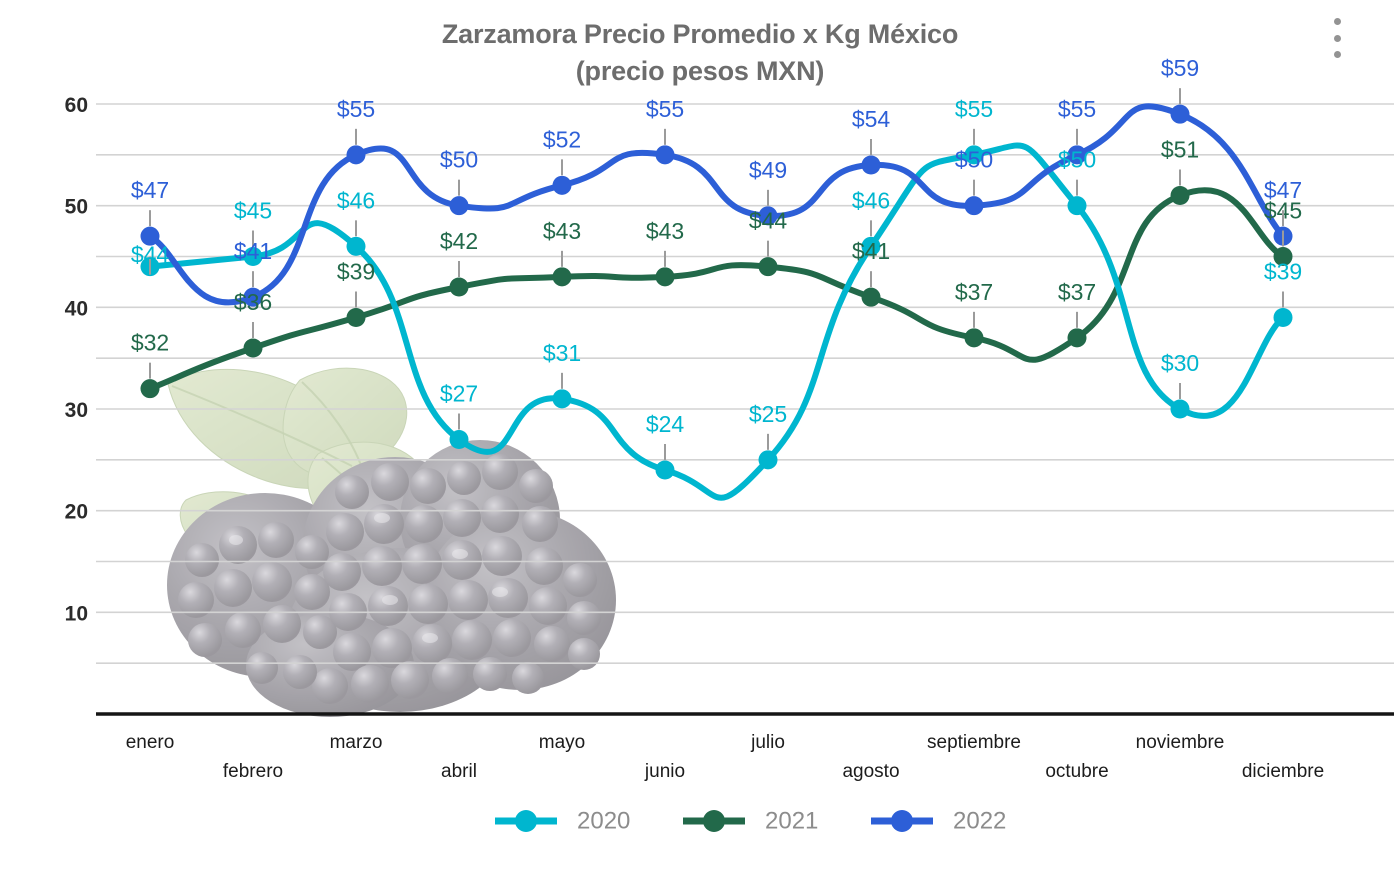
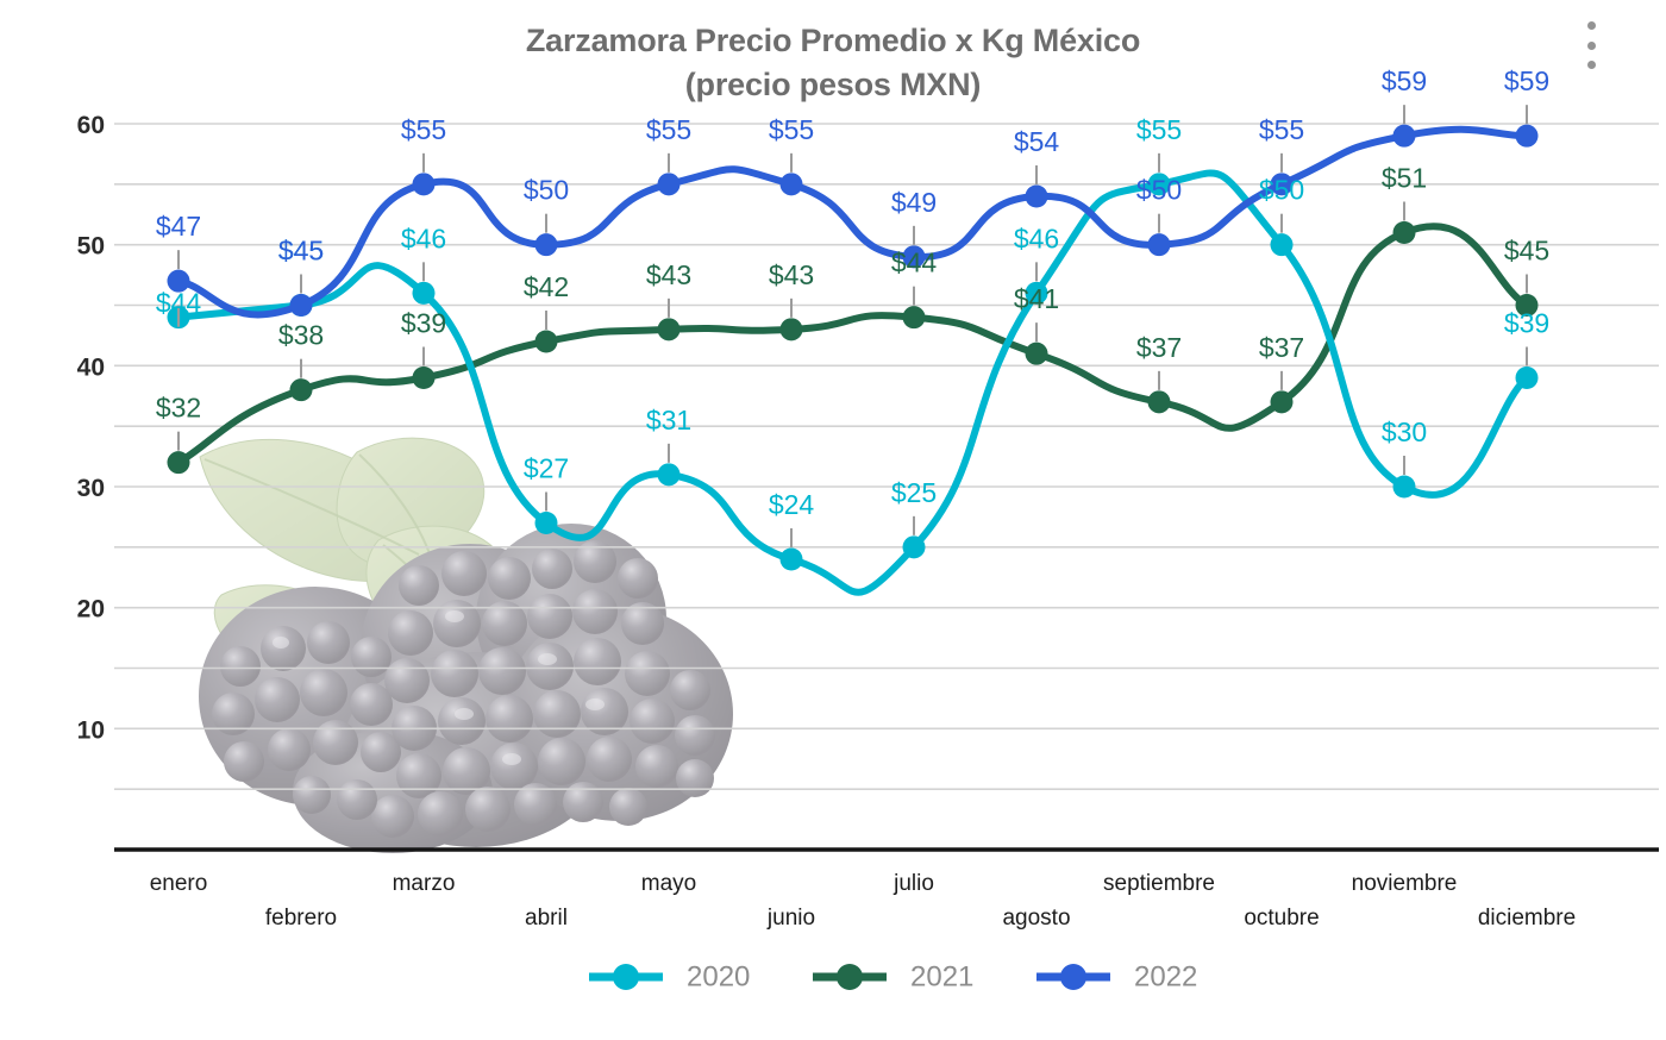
2021/febrero: $36 -> $38
2022/febrero: $41 -> $45
2022/mayo: $52 -> $55
2022/diciembre: $47 -> $59
